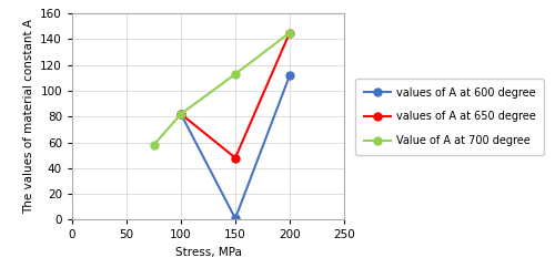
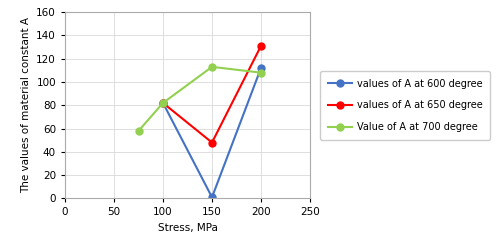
values of A at 650 degree/200: 145 -> 131
Value of A at 700 degree/200: 145 -> 108
